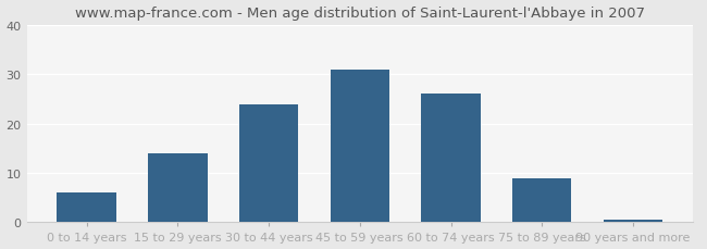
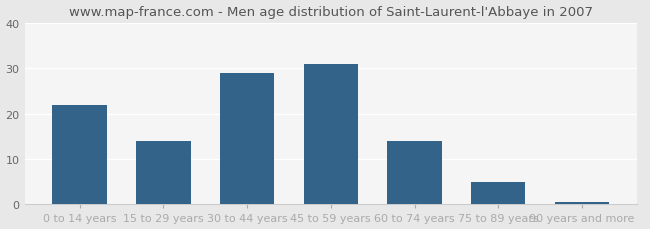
0 to 14 years: 6.0 -> 22.0
30 to 44 years: 24.0 -> 29.0
60 to 74 years: 26.0 -> 14.0
75 to 89 years: 9.0 -> 5.0
